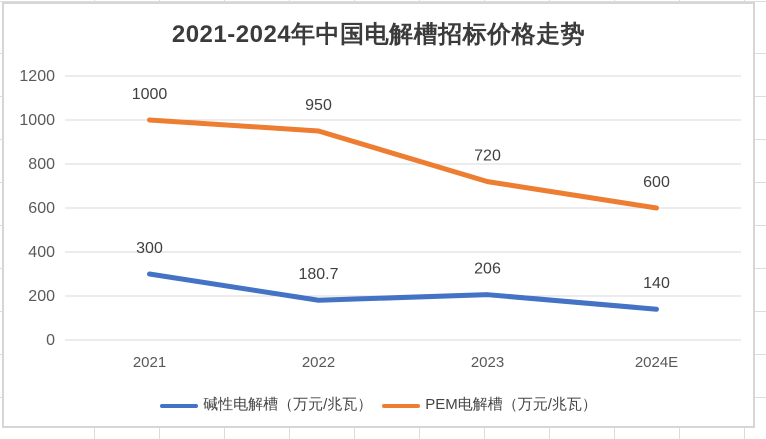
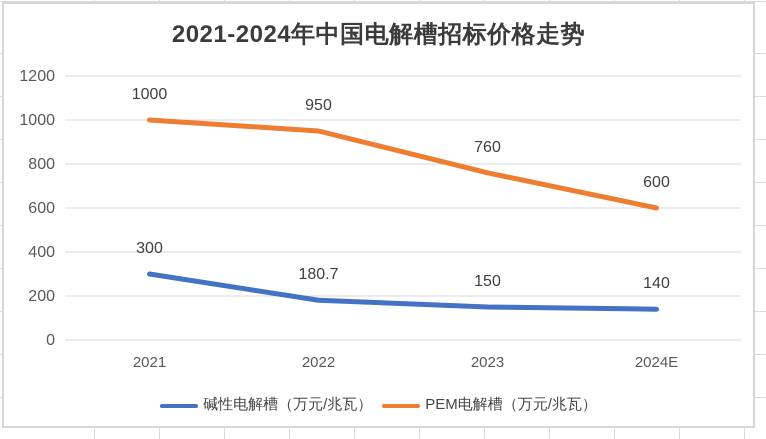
碱性电解槽（万元/兆瓦）/2023: 206 -> 150
PEM电解槽（万元/兆瓦）/2023: 720 -> 760
